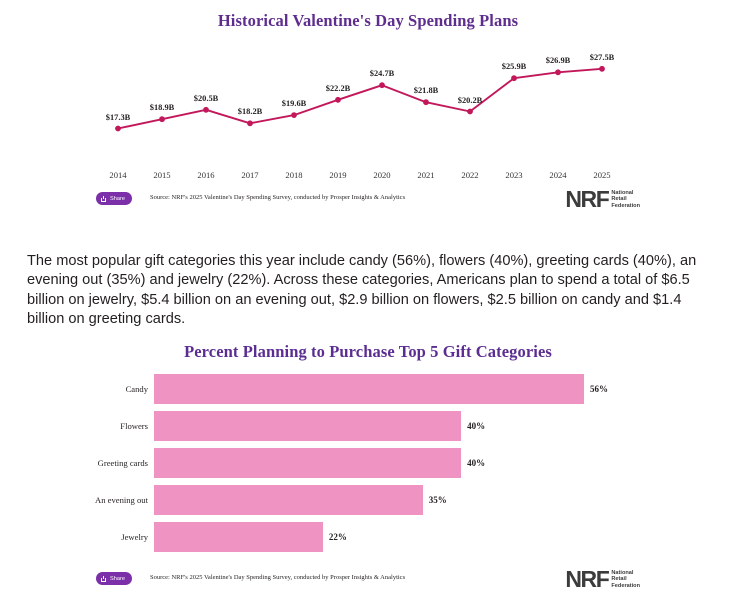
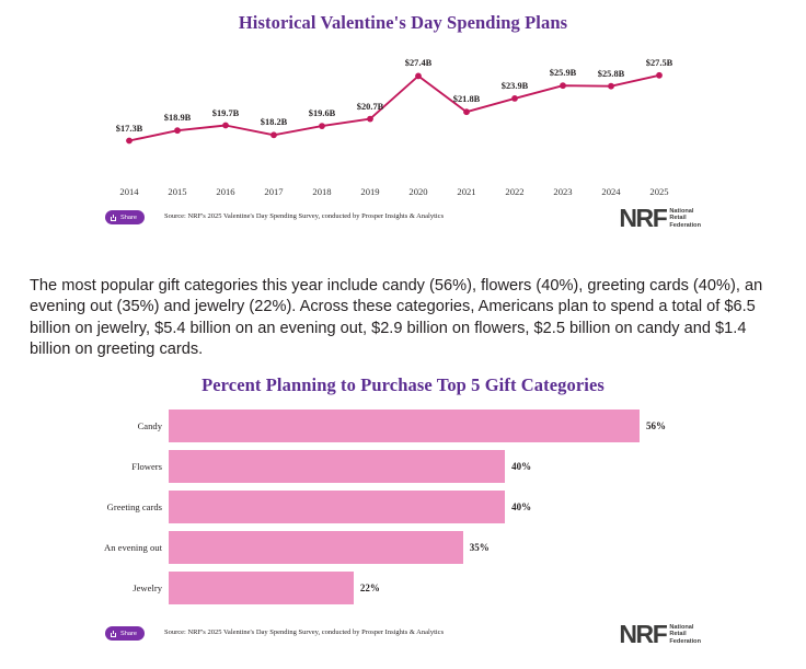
Historical Valentine's Day Spending Plans/2016: $20.5B -> $19.7B
Historical Valentine's Day Spending Plans/2019: $22.2B -> $20.7B
Historical Valentine's Day Spending Plans/2020: $24.7B -> $27.4B
Historical Valentine's Day Spending Plans/2022: $20.2B -> $23.9B
Historical Valentine's Day Spending Plans/2024: $26.9B -> $25.8B
